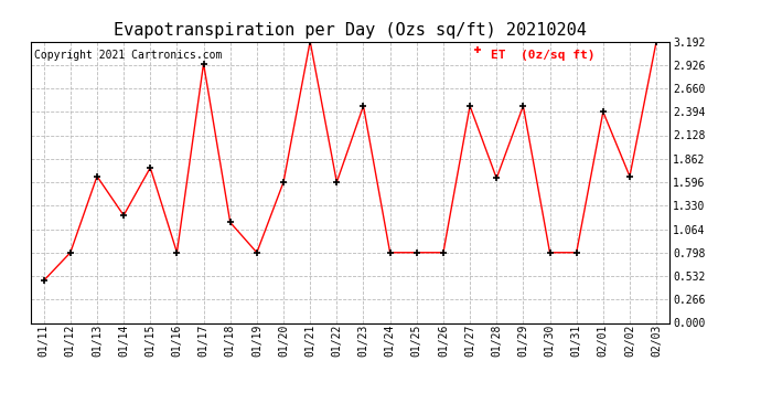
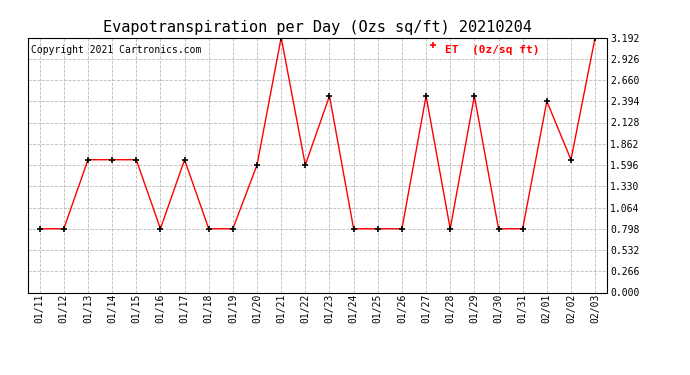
01/11: 0.48 -> 0.80
01/14: 1.22 -> 1.66
01/15: 1.76 -> 1.66
01/17: 2.94 -> 1.66
01/18: 1.14 -> 0.80
01/28: 1.64 -> 0.80
